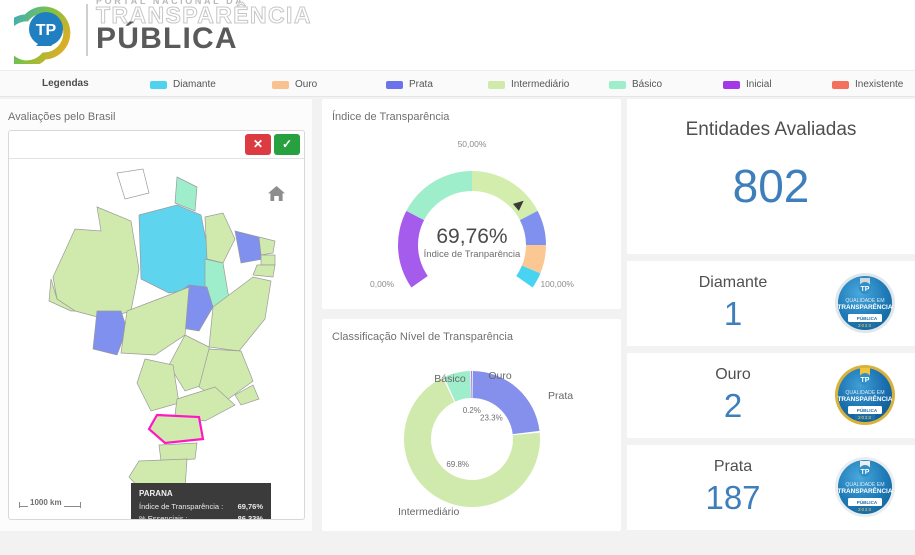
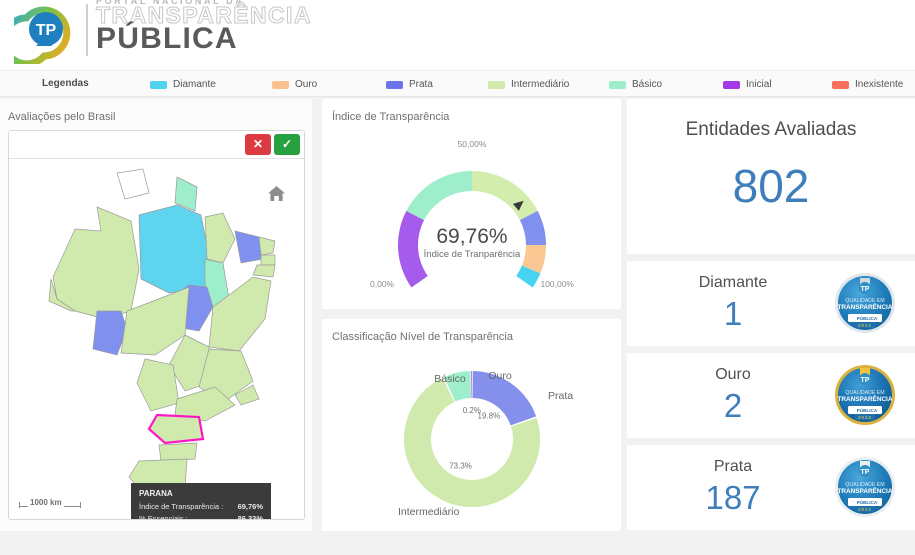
Classificação Nível de Transparência/Prata: 23.3% -> 19.8%
Classificação Nível de Transparência/Intermediário: 69.8% -> 73.3%
